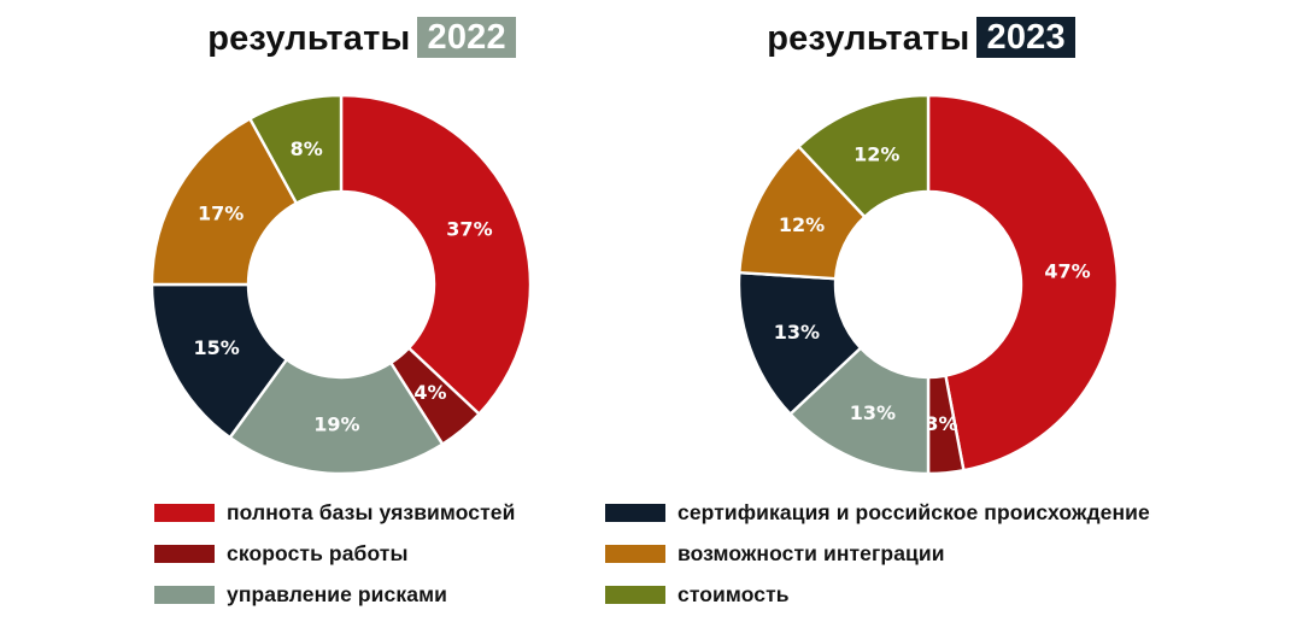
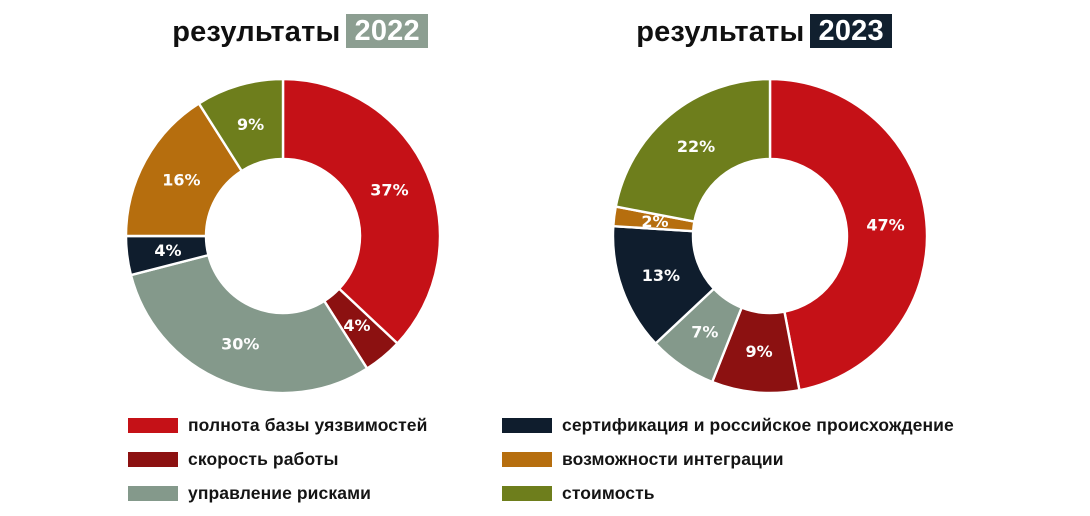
результаты 2022/управление рисками: 19% -> 30%
результаты 2022/сертификация и российское происхождение: 15% -> 4%
результаты 2022/возможности интеграции: 17% -> 16%
результаты 2022/стоимость: 8% -> 9%
результаты 2023/скорость работы: 3% -> 9%
результаты 2023/управление рисками: 13% -> 7%
результаты 2023/возможности интеграции: 12% -> 2%
результаты 2023/стоимость: 12% -> 22%
